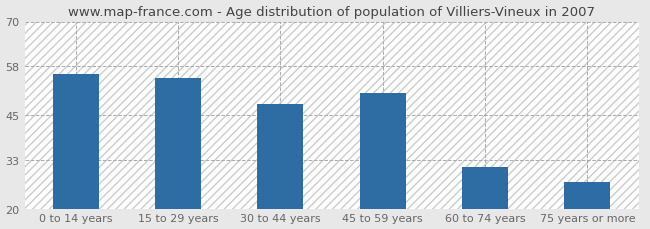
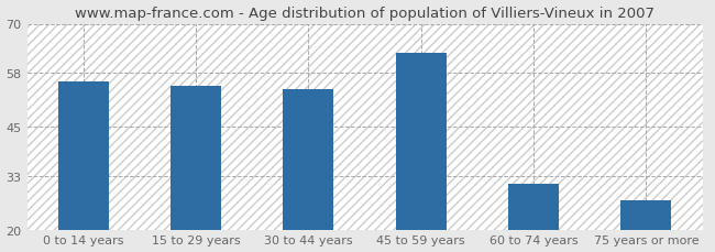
30 to 44 years: 48 -> 54
45 to 59 years: 51 -> 63
